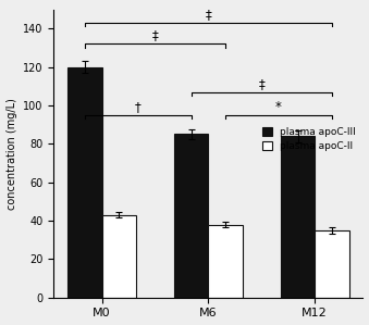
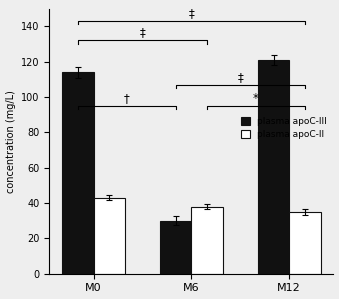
plasma apoC-III/M0: 120 -> 114
plasma apoC-III/M6: 85 -> 30
plasma apoC-III/M12: 84 -> 121
